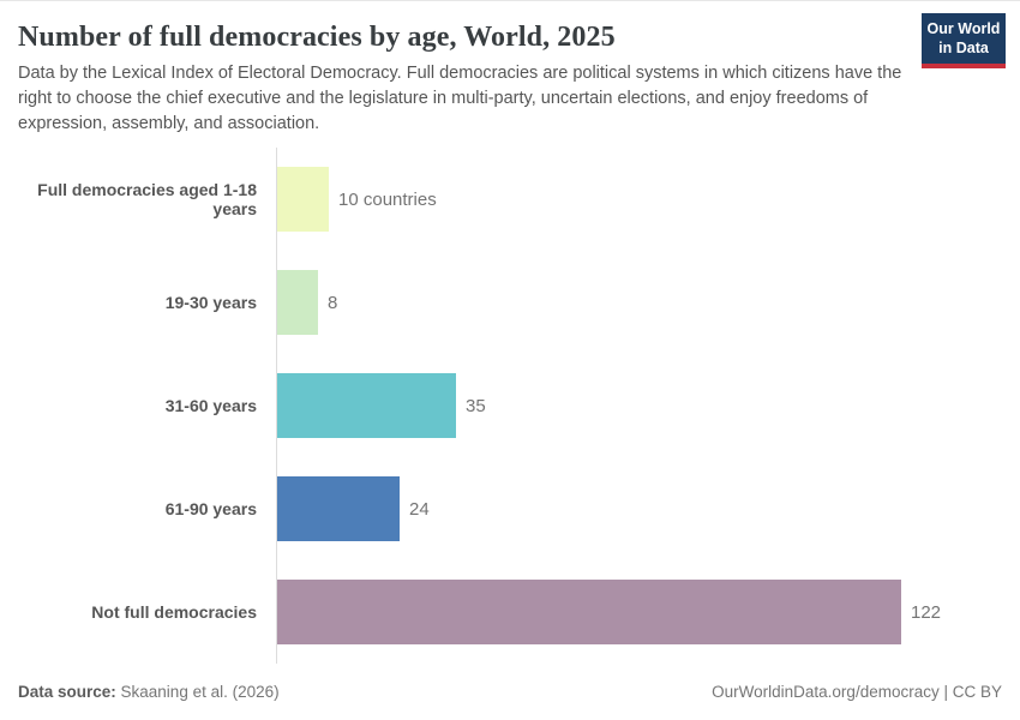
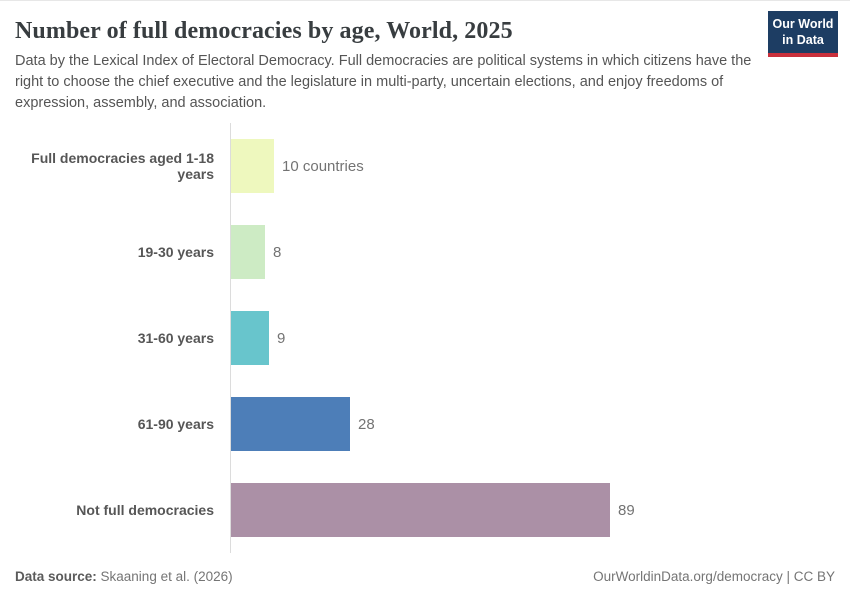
31-60 years: 35 -> 9
61-90 years: 24 -> 28
Not full democracies: 122 -> 89
